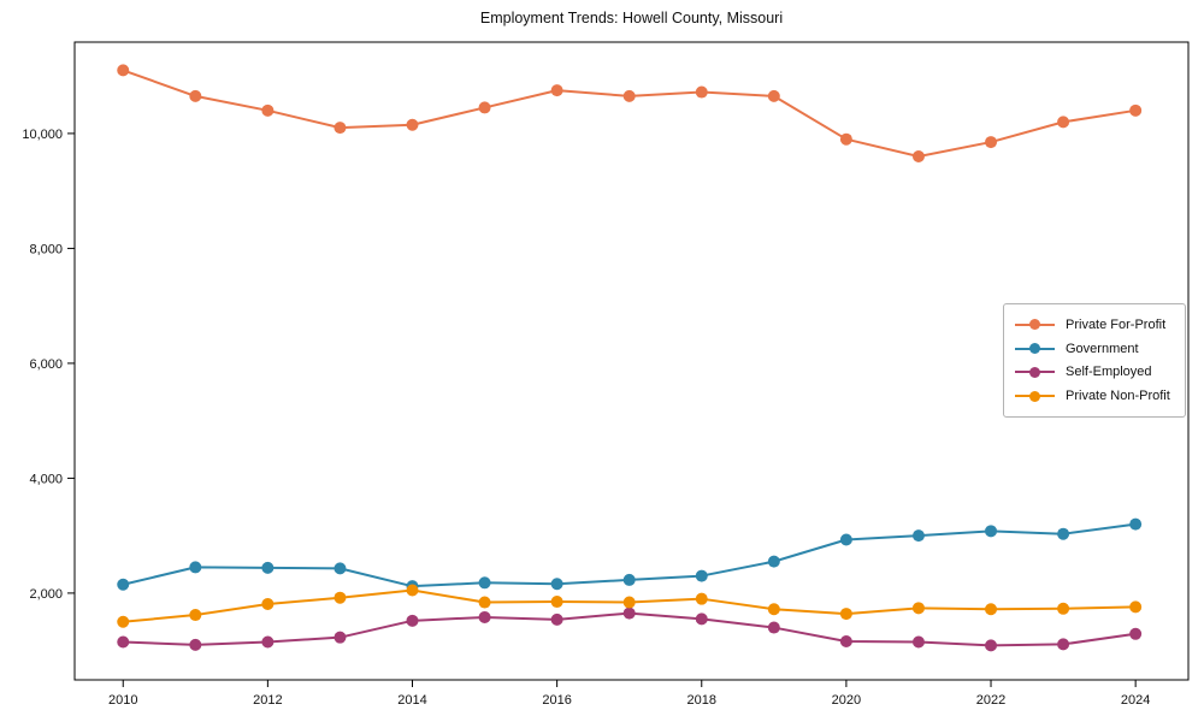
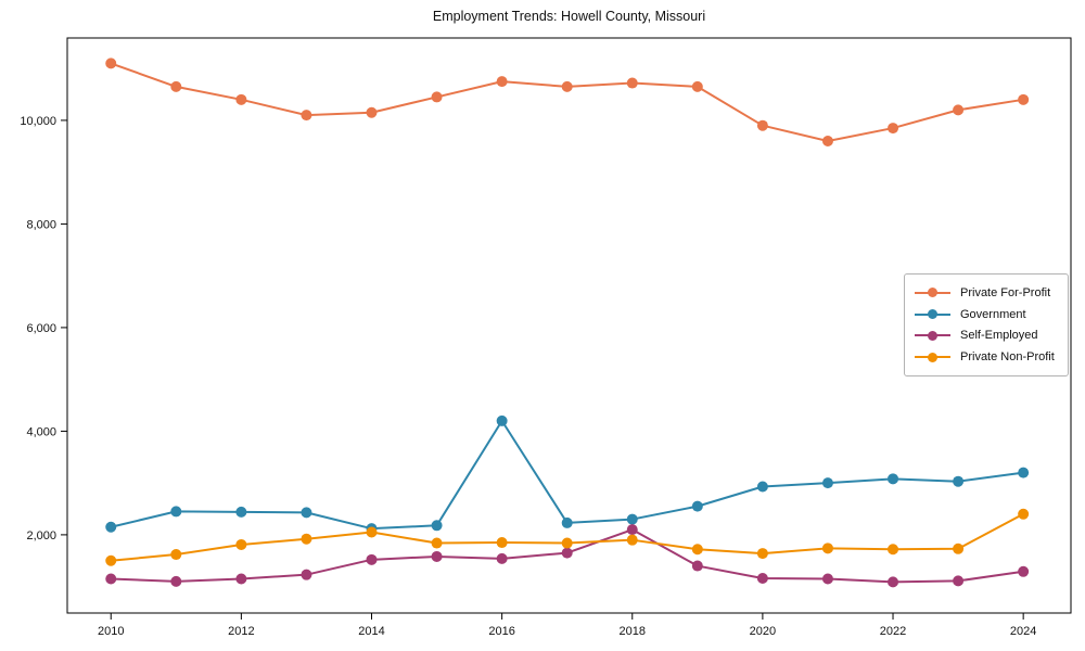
Government/2016: 2200 -> 4200
Self-Employed/2018: 1600 -> 2100
Private Non-Profit/2024: 1800 -> 2400
